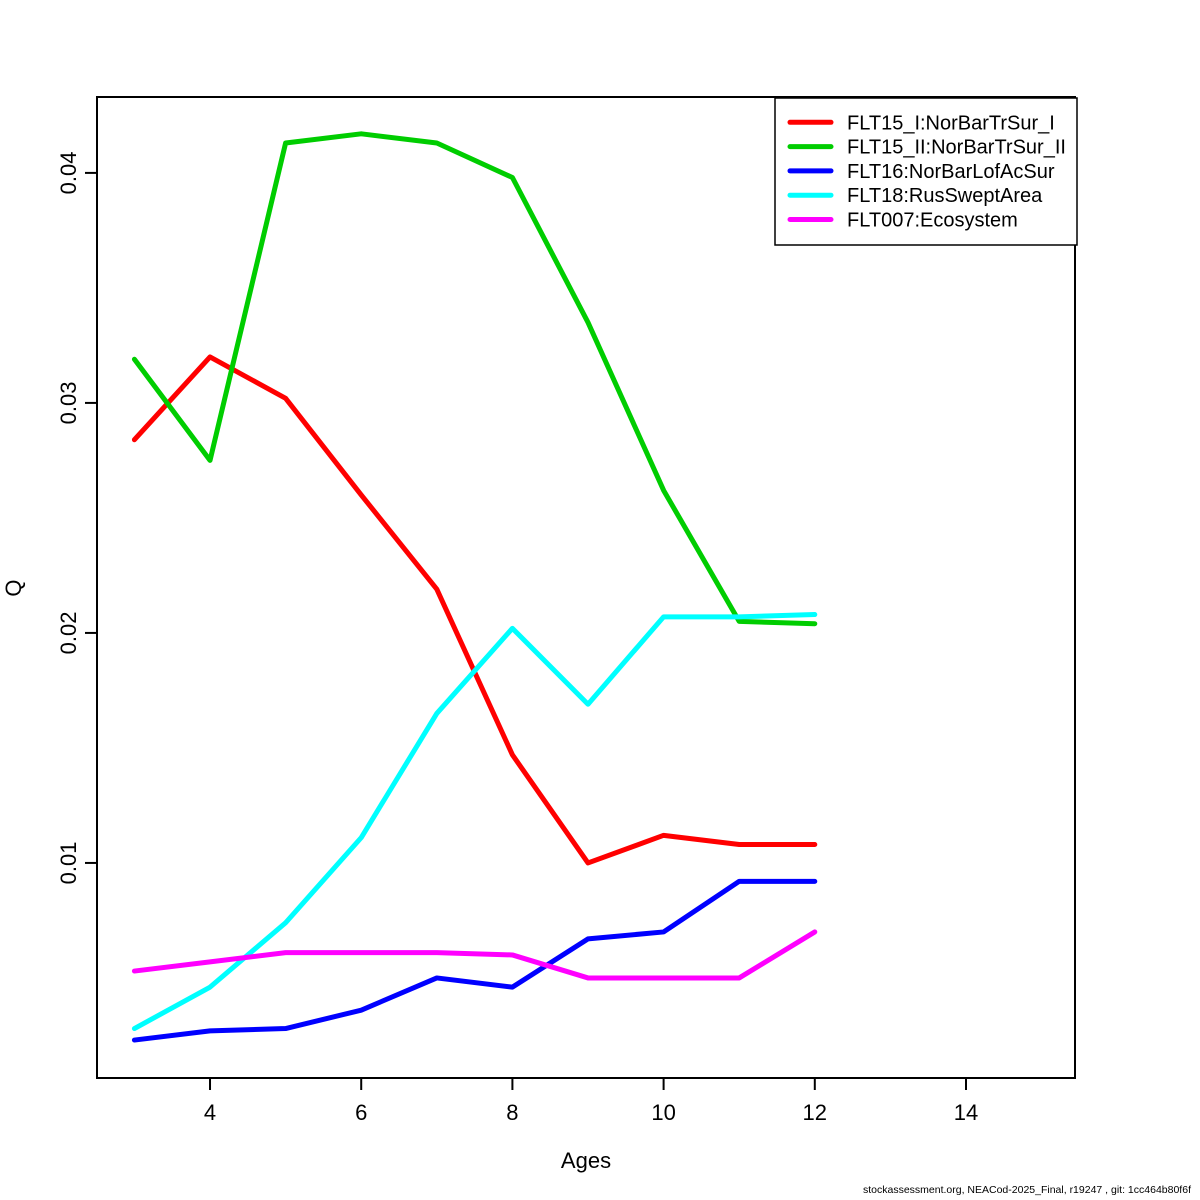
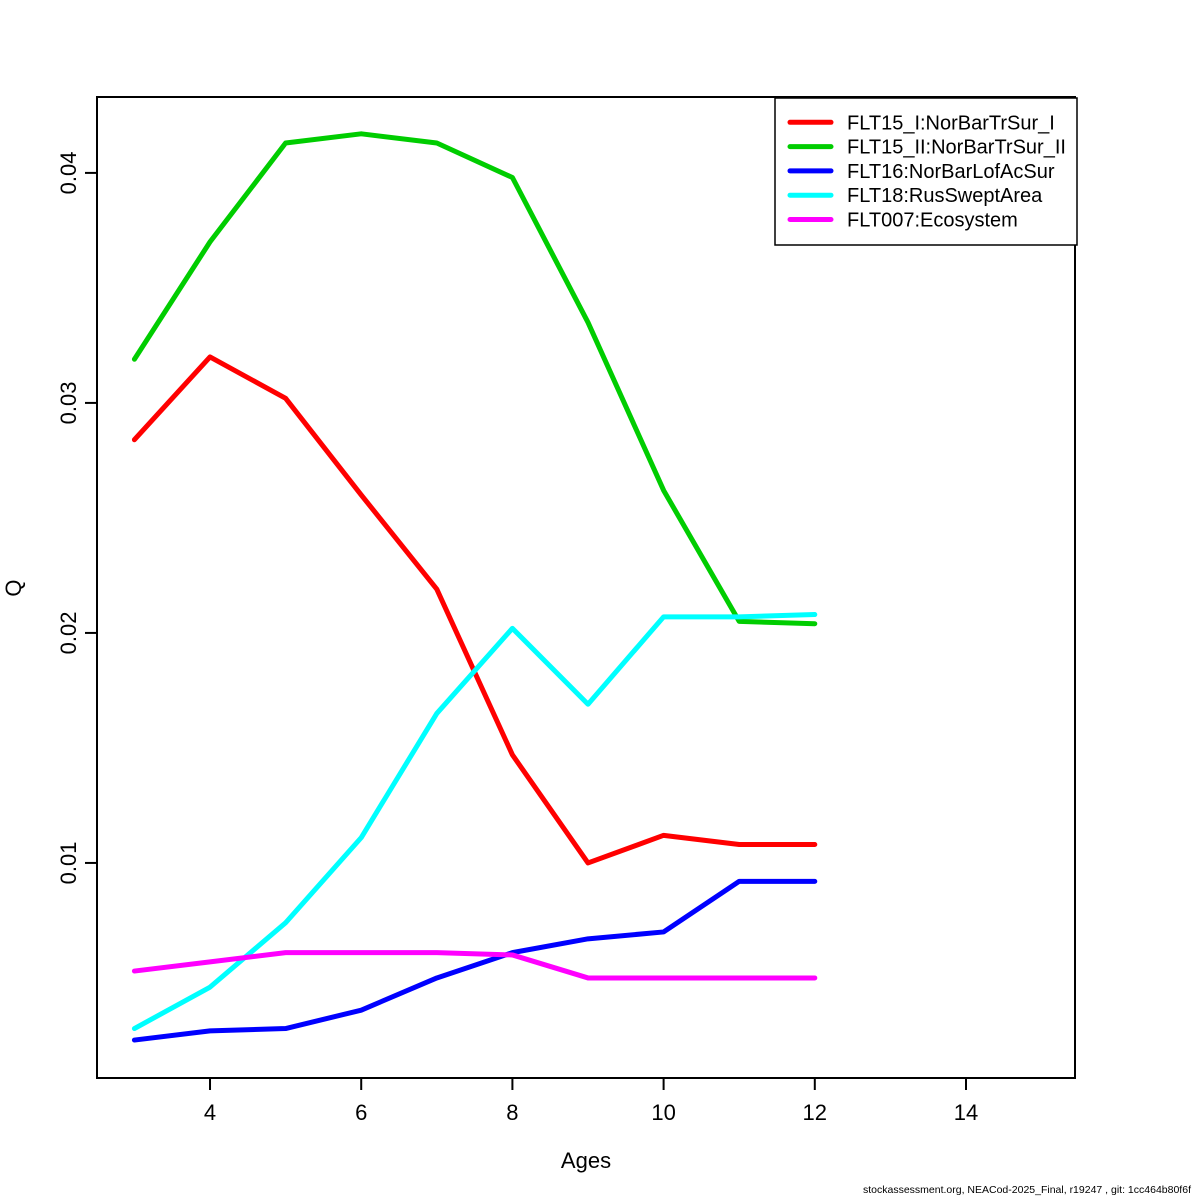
FLT15_II:NorBarTrSur_II/4: 0.0275 -> 0.0370
FLT16:NorBarLofAcSur/8: 0.0046 -> 0.0061
FLT007:Ecosystem/12: 0.0070 -> 0.0050
